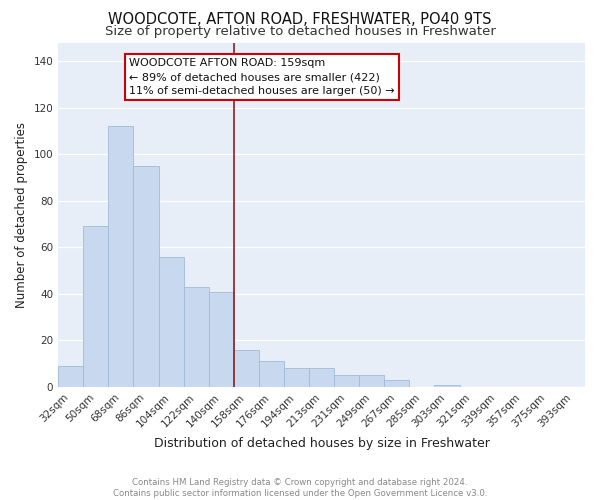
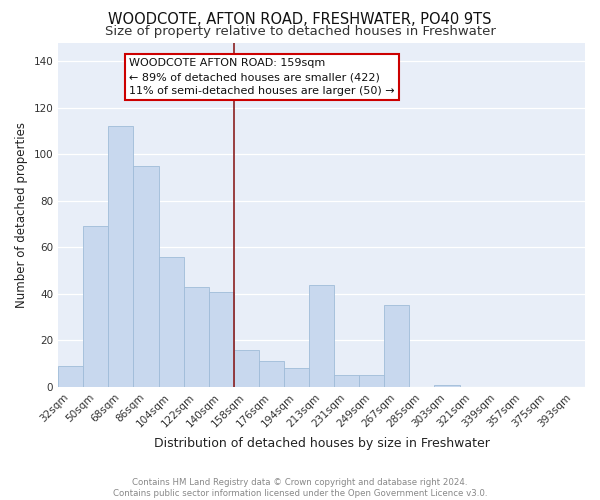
213sqm: 8 -> 44
267sqm: 3 -> 35
